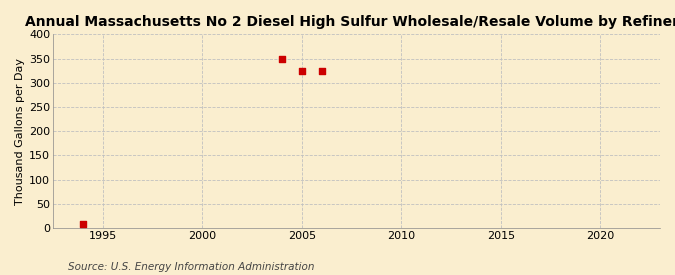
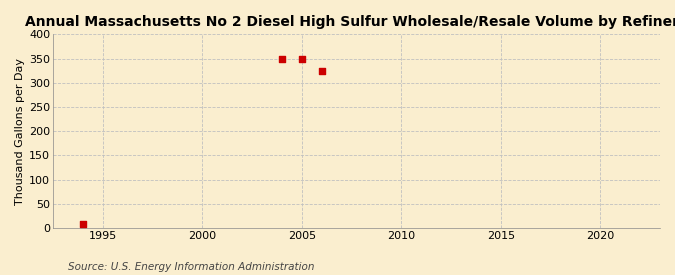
2005: 325 -> 350
